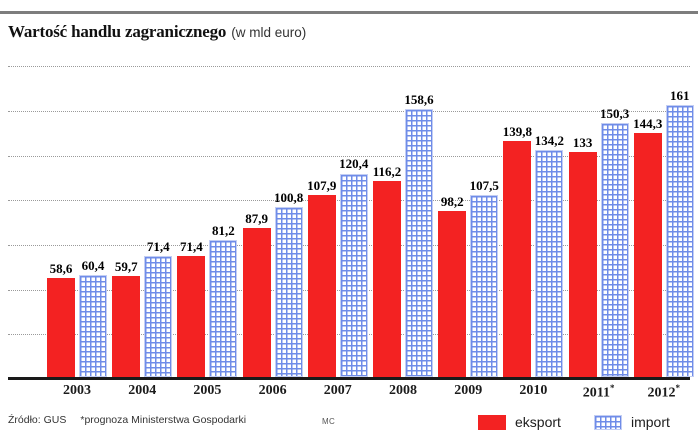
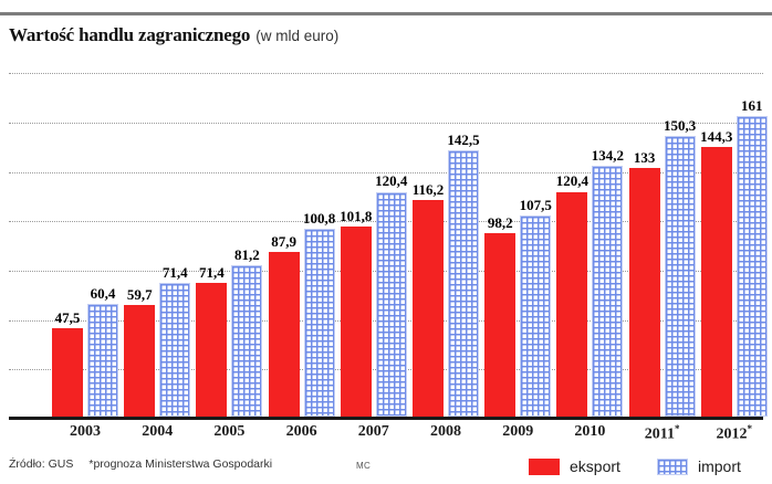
eksport/2003: 58,6 -> 47,5
eksport/2007: 107,9 -> 101,8
import/2008: 158,6 -> 142,5
eksport/2010: 139,8 -> 120,4
